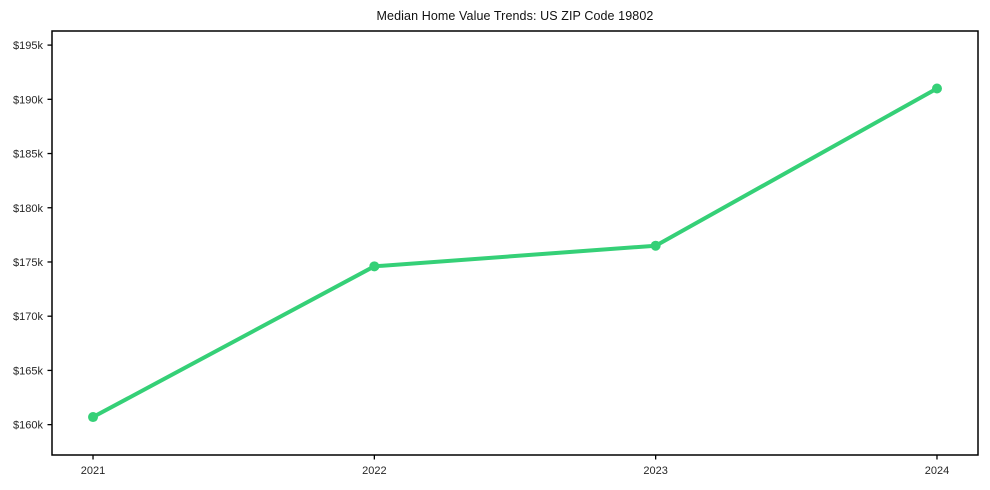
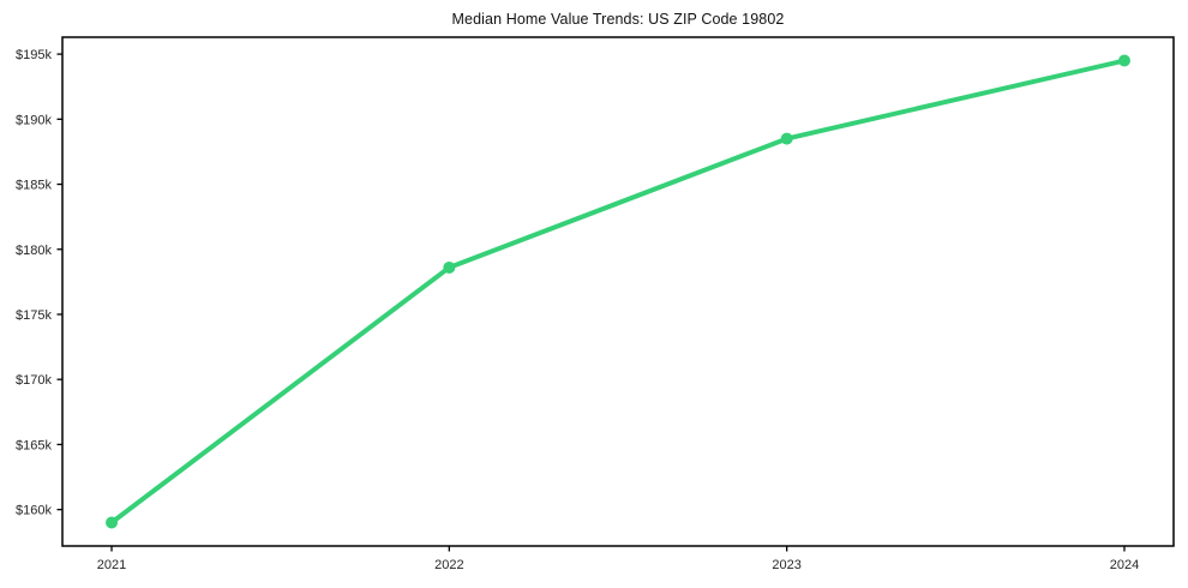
2021: $160.7k -> $159.0k
2022: $174.6k -> $178.6k
2023: $176.5k -> $188.5k
2024: $191.0k -> $194.5k
